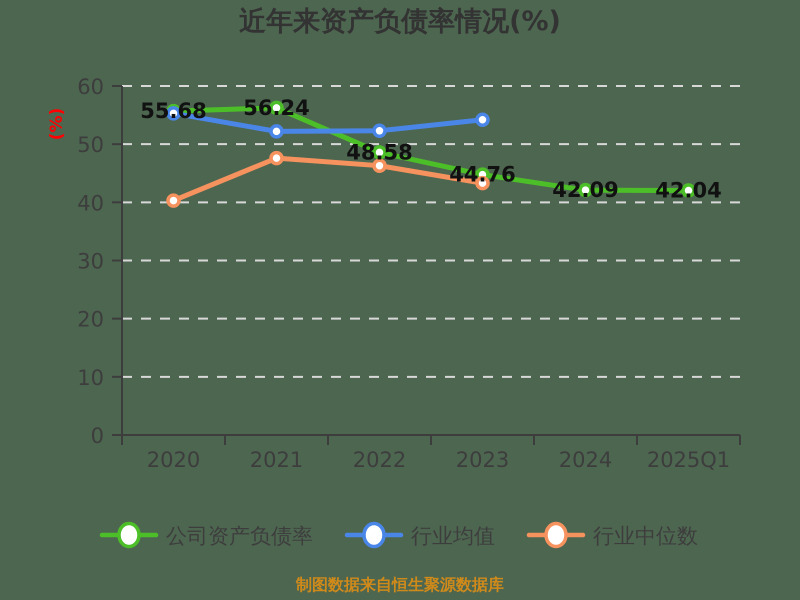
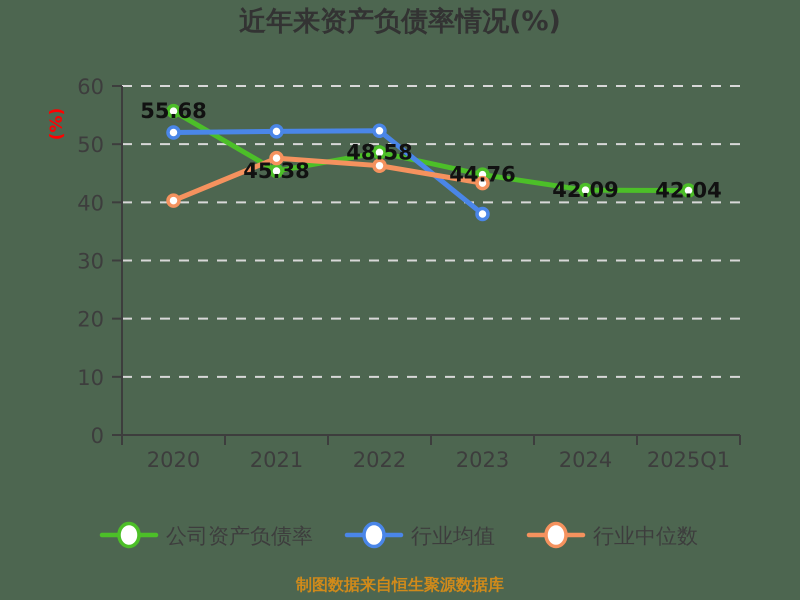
行业均值/2020: 55 -> 52
公司资产负债率/2021: 56.24 -> 45.38
行业均值/2023: 54 -> 38
